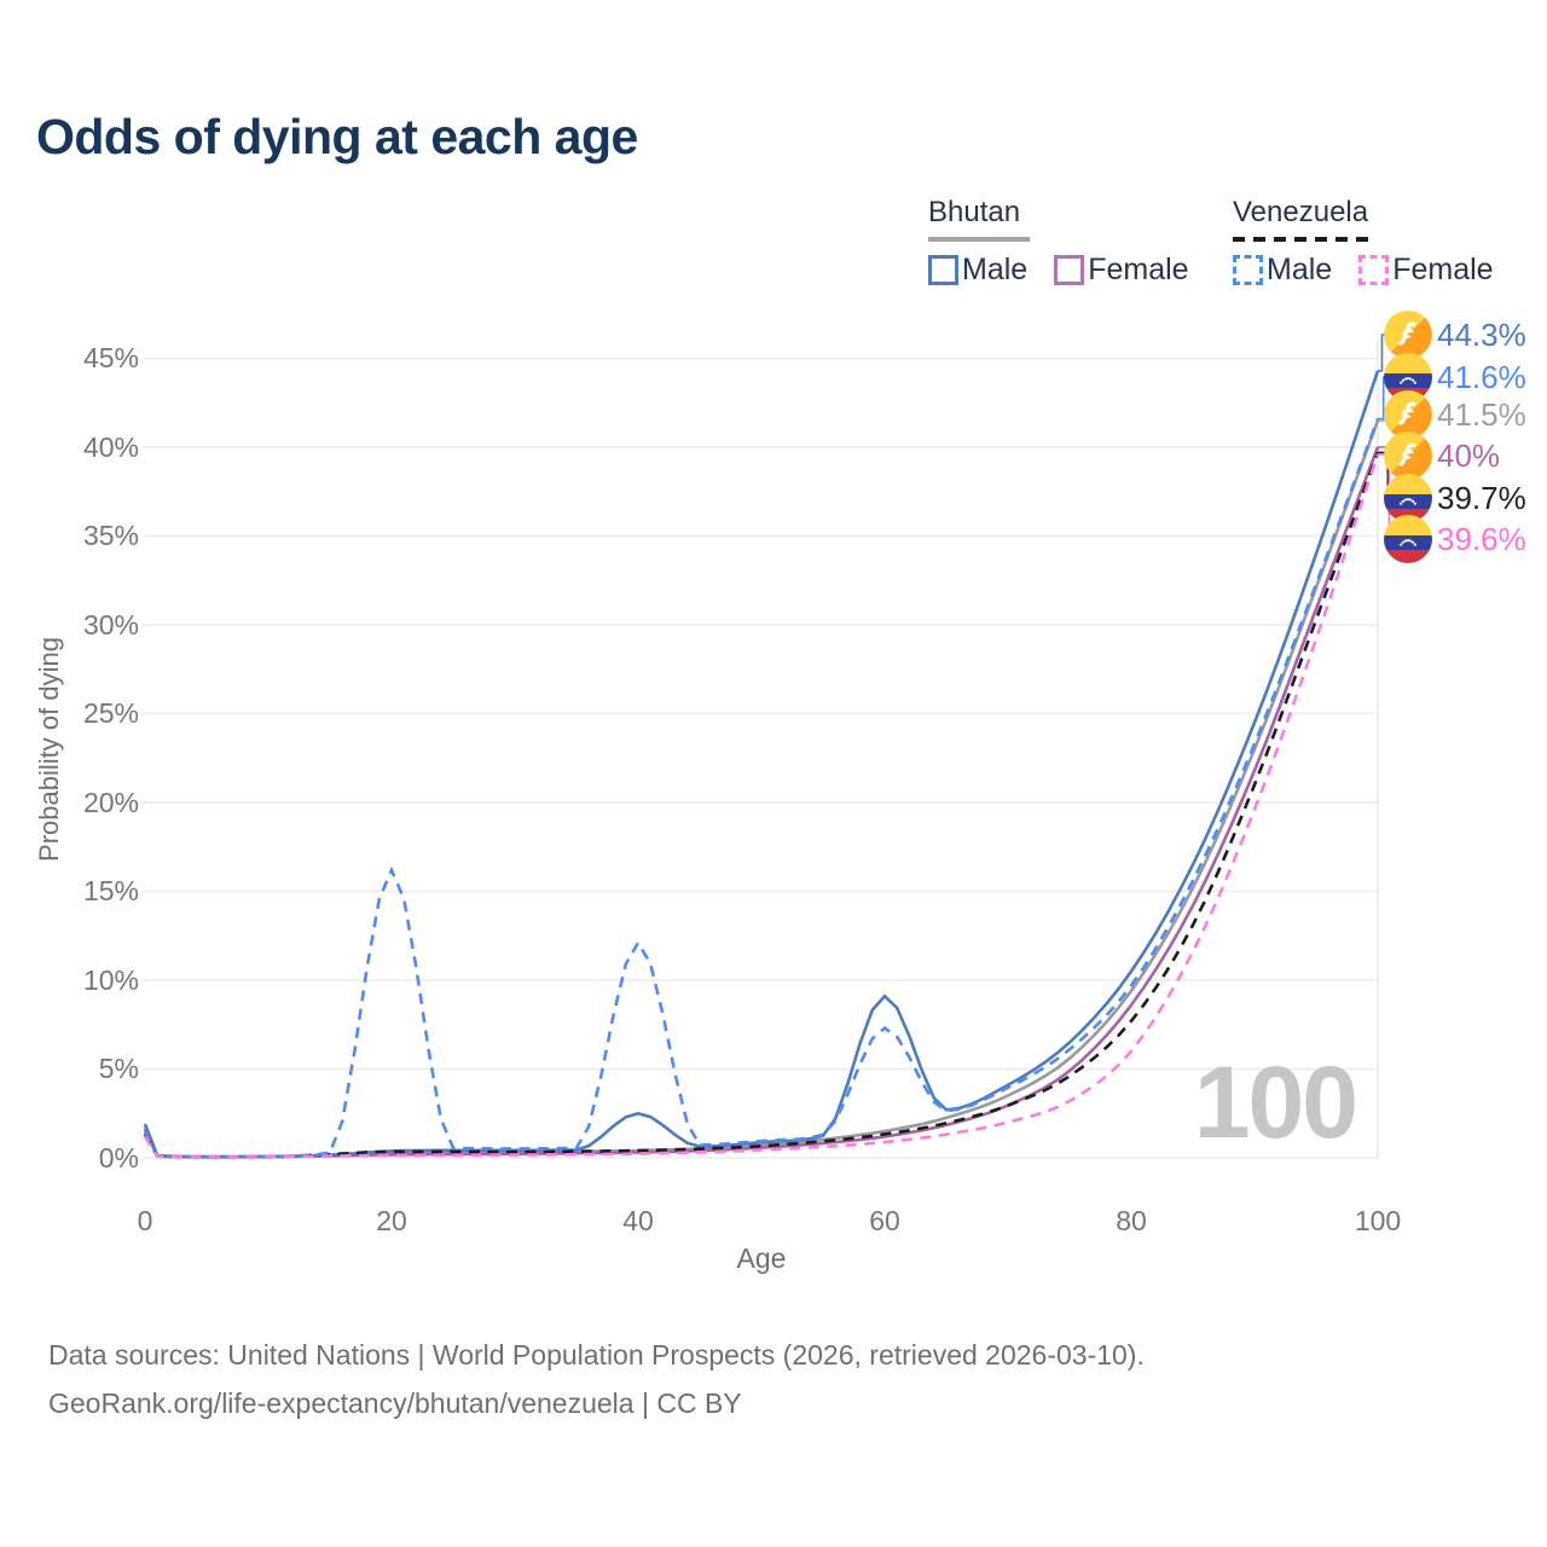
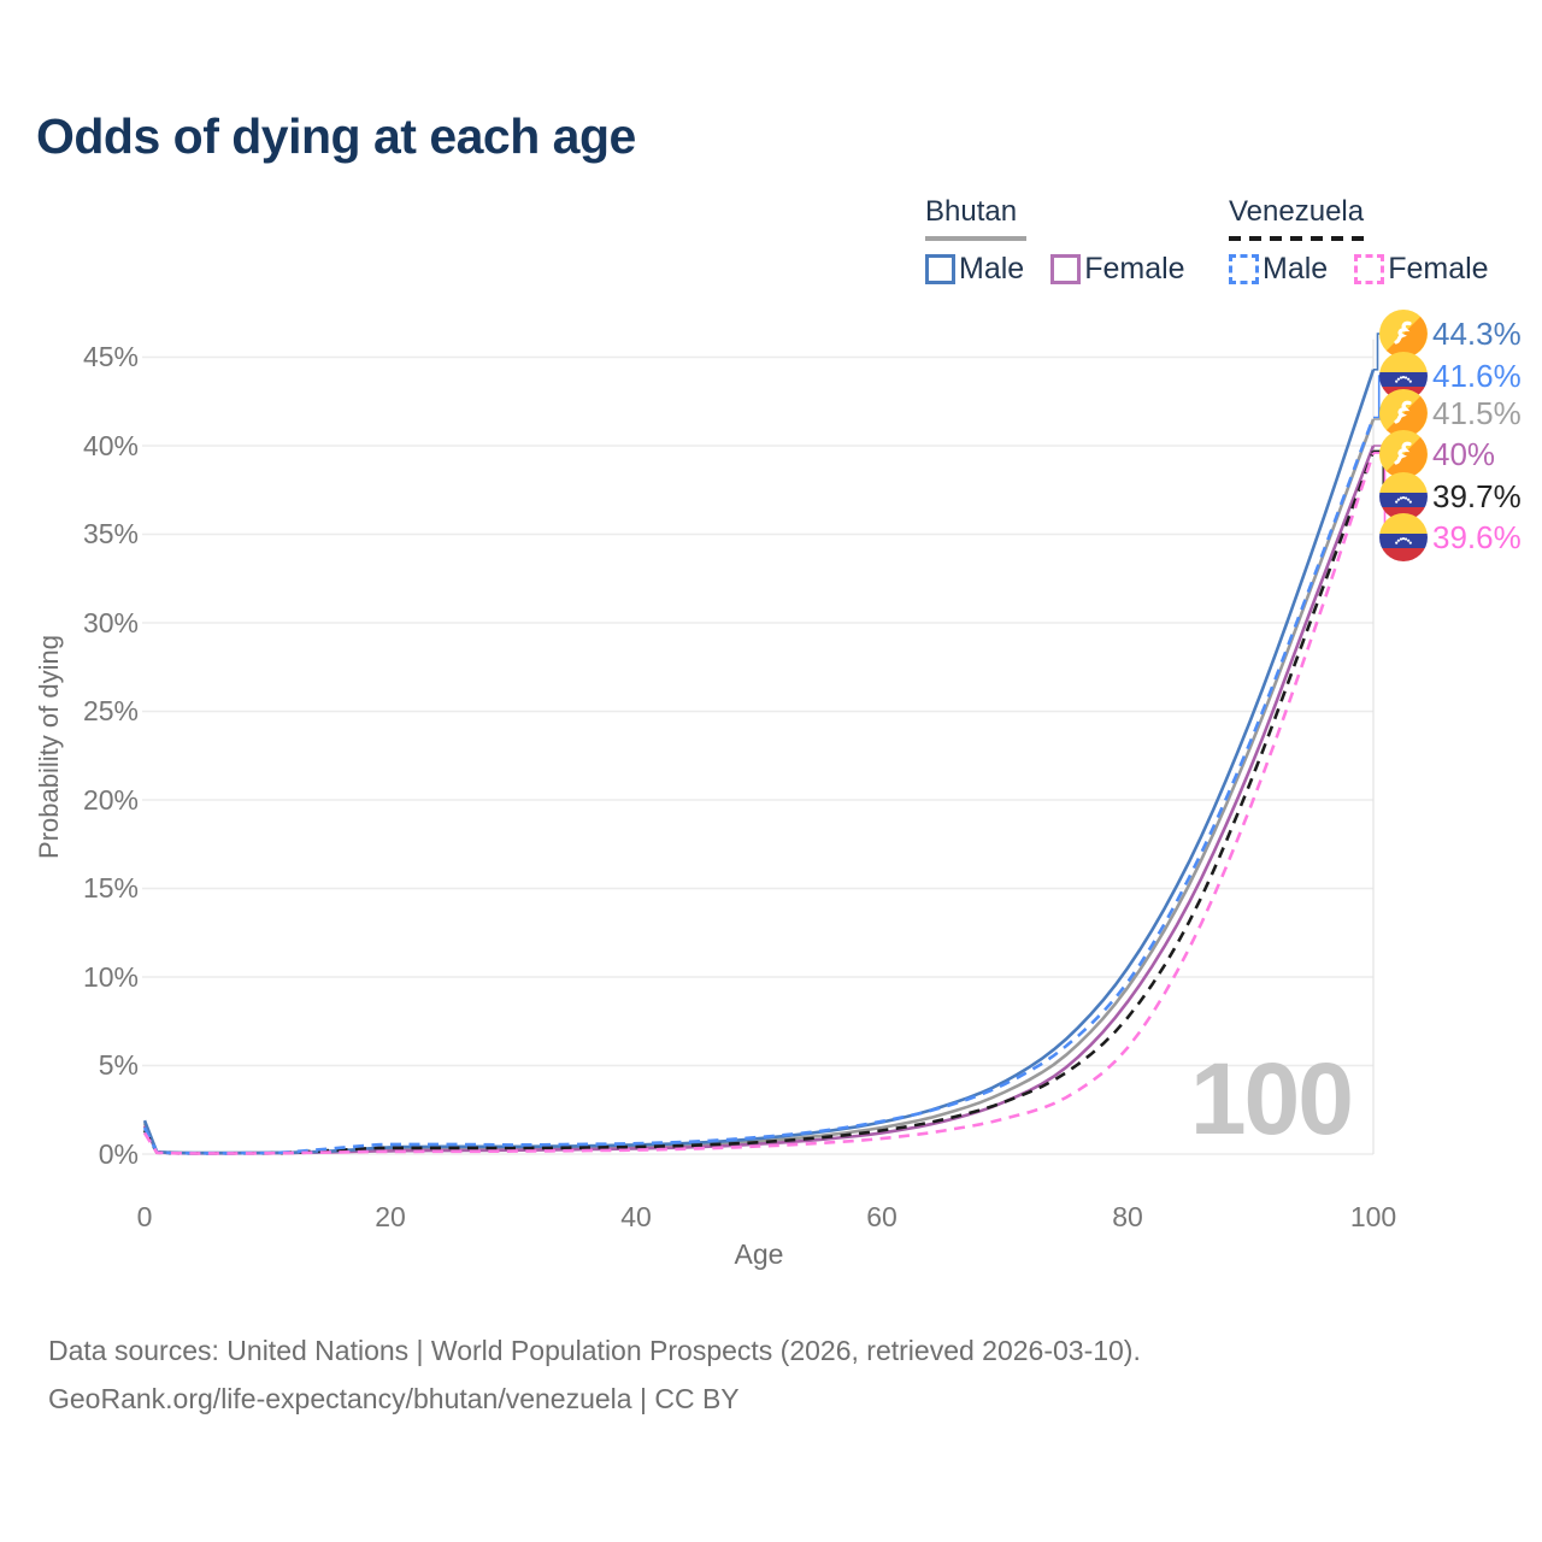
Venezuela Male/20: 16.2% -> 0.6%
Bhutan Male/40: 2.5% -> 0.5%
Venezuela Male/40: 12.1% -> 0.6%
Bhutan Male/60: 9.1% -> 1.8%
Venezuela Male/60: 7.3% -> 1.9%
